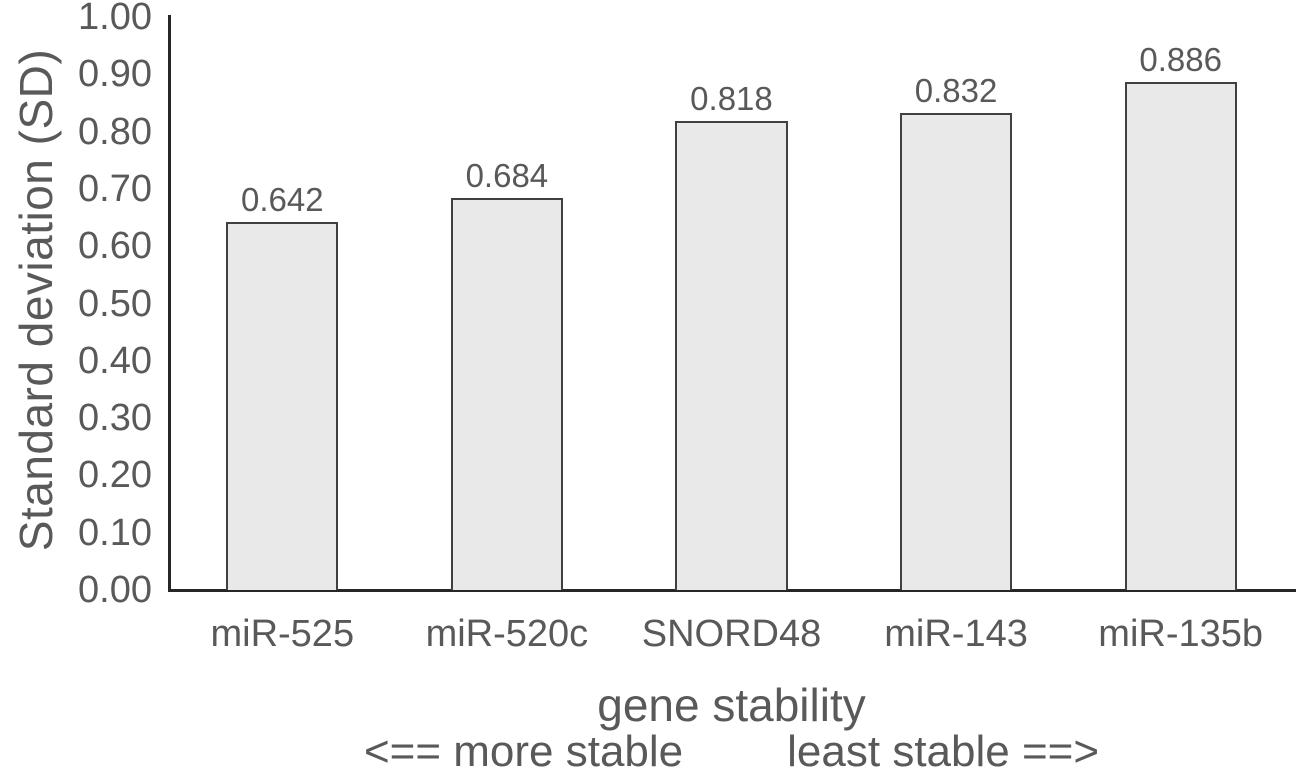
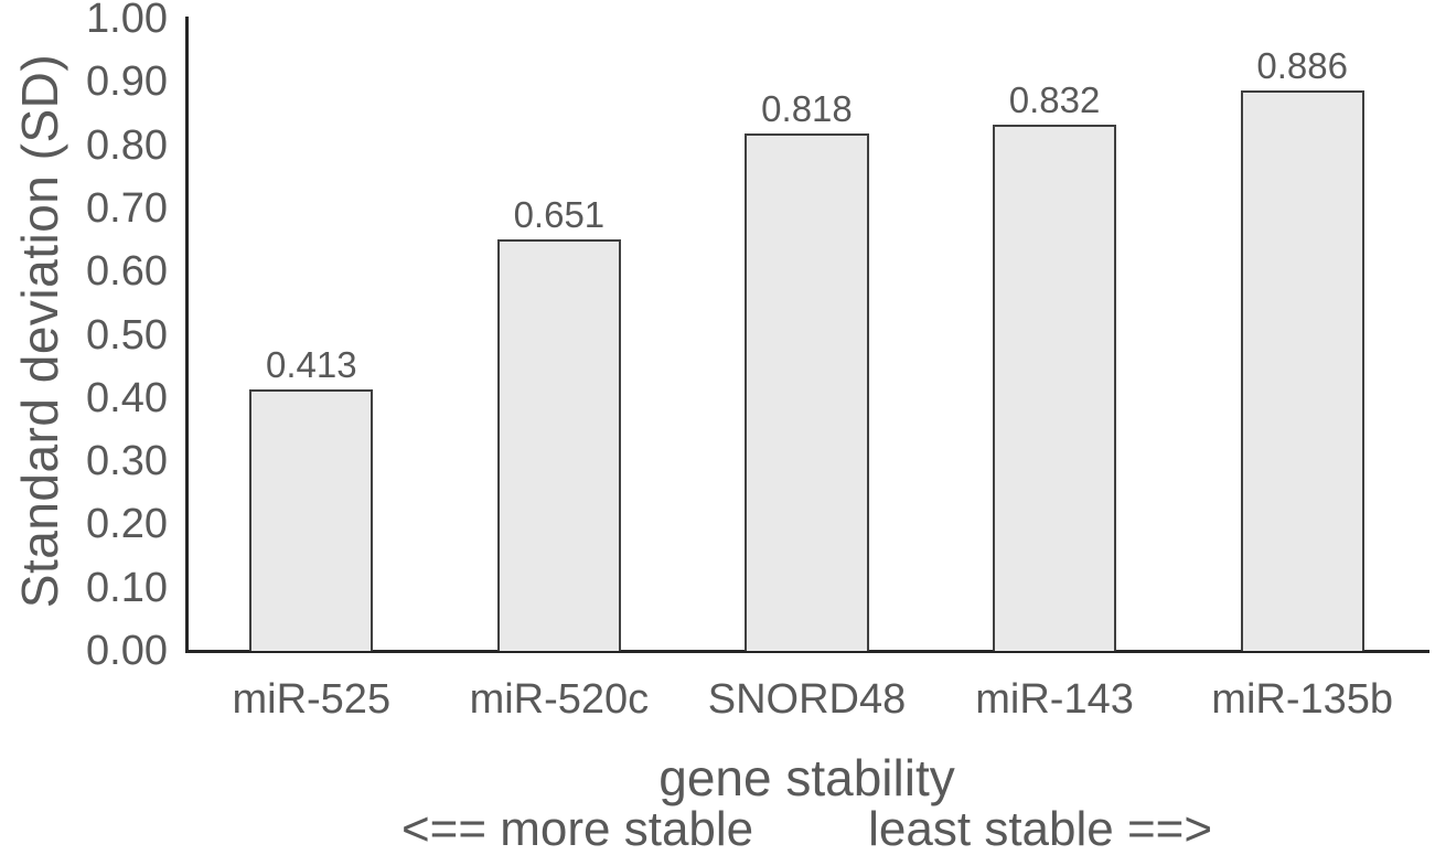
miR-525: 0.642 -> 0.413
miR-520c: 0.684 -> 0.651
